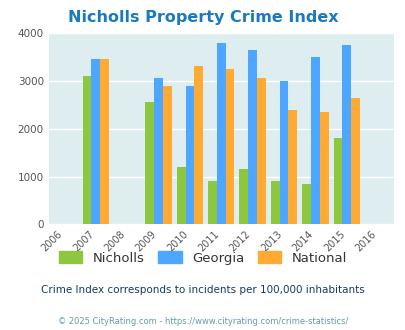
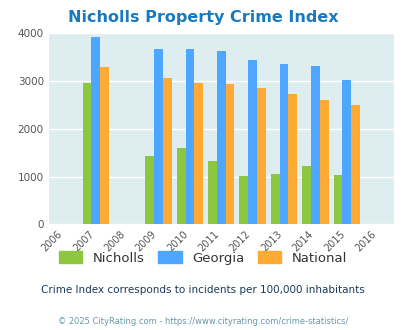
Nicholls/2007: 3100 -> 2950
Georgia/2007: 3450 -> 3920
National/2007: 3450 -> 3280
Nicholls/2009: 2550 -> 1430
Georgia/2009: 3050 -> 3670
National/2009: 2900 -> 3050
Nicholls/2010: 1200 -> 1600
Georgia/2010: 2900 -> 3660
National/2010: 3300 -> 2960
Nicholls/2011: 900 -> 1330
Georgia/2011: 3800 -> 3630
National/2011: 3250 -> 2930
Nicholls/2012: 1150 -> 1020
Georgia/2012: 3650 -> 3440
National/2012: 3050 -> 2860
Nicholls/2013: 900 -> 1060
Georgia/2013: 3000 -> 3360
National/2013: 2400 -> 2730
Nicholls/2014: 850 -> 1220
Georgia/2014: 3500 -> 3310
National/2014: 2350 -> 2600
Nicholls/2015: 1800 -> 1040
Georgia/2015: 3750 -> 3010
National/2015: 2650 -> 2500
